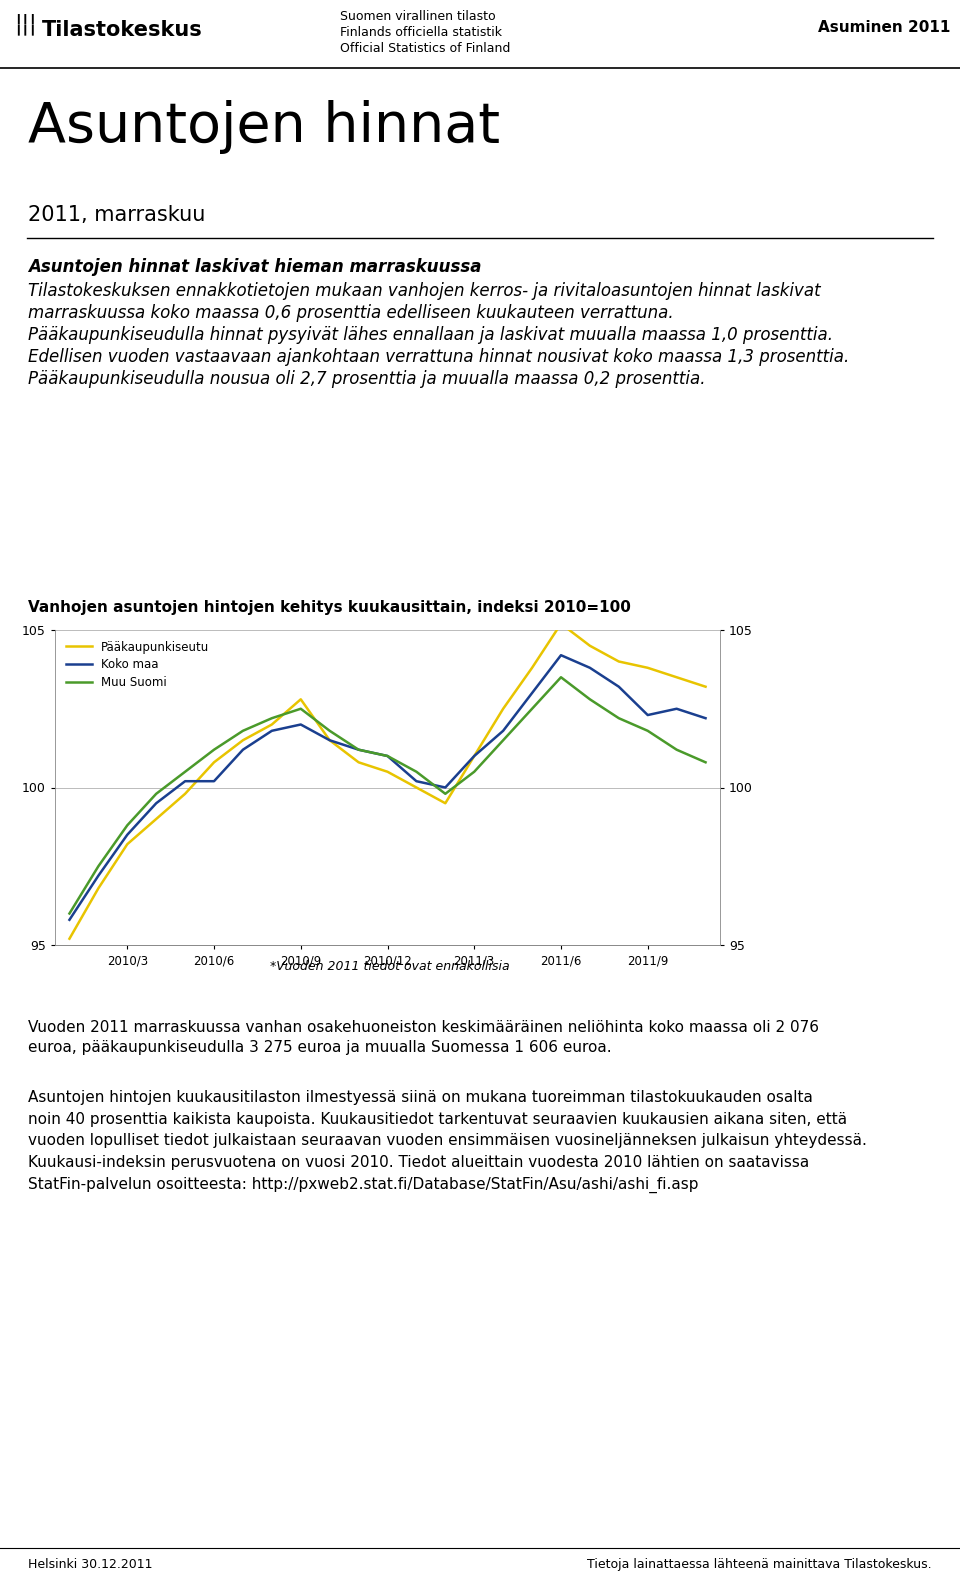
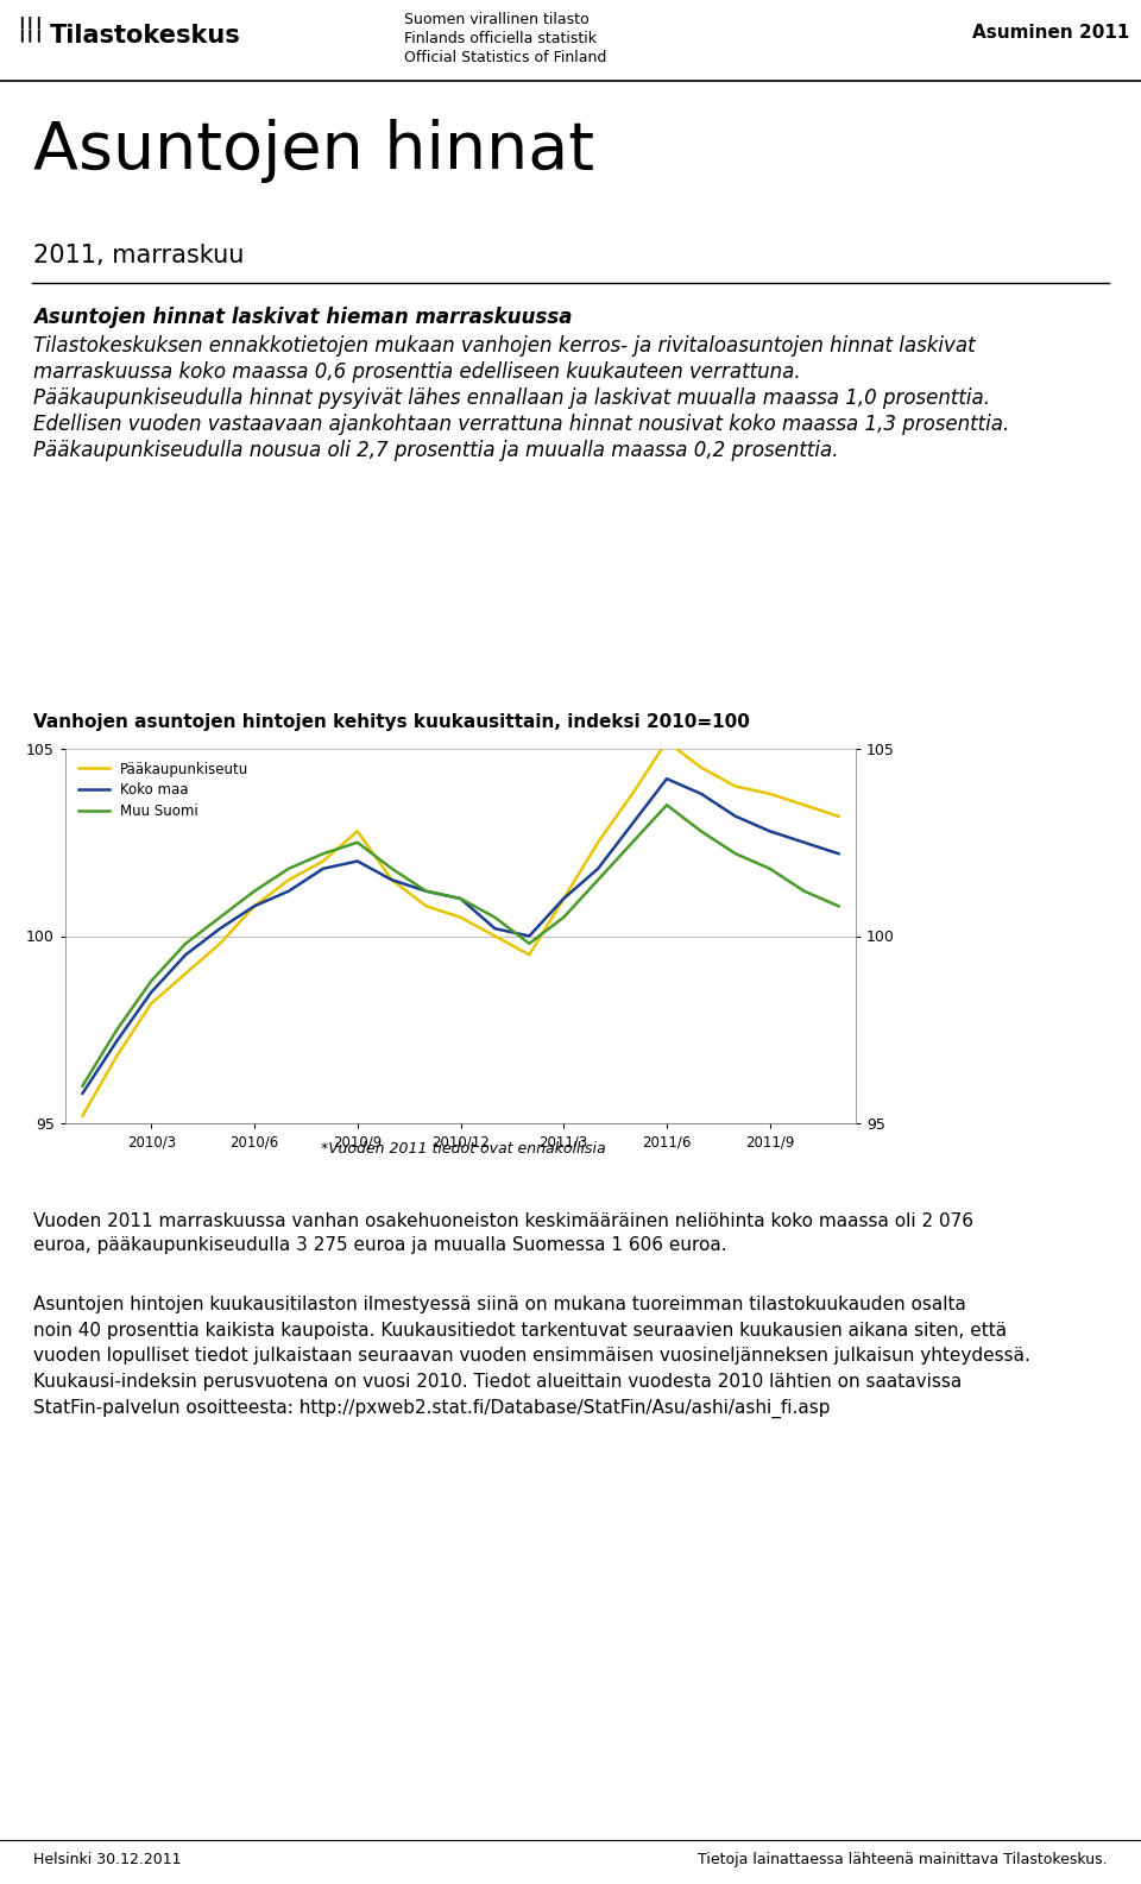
Koko maa/2010/6: 100.2 -> 100.8
Koko maa/2011/9: 102.3 -> 102.8
